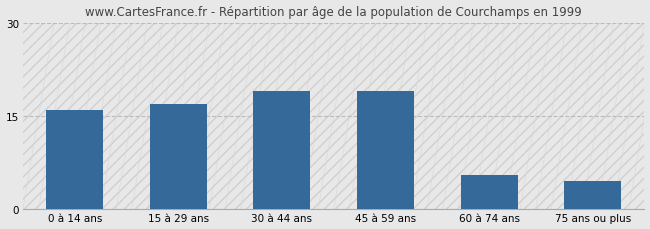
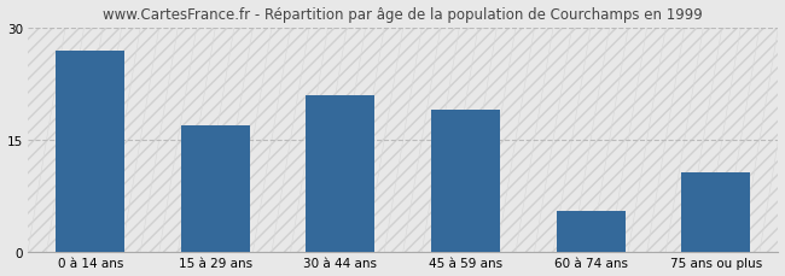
0 à 14 ans: 16.0 -> 27.0
30 à 44 ans: 19.0 -> 21.0
75 ans ou plus: 4.5 -> 10.6
